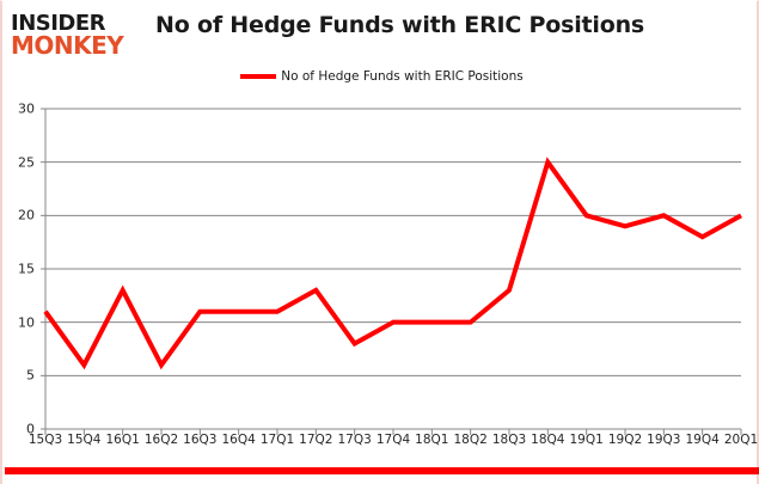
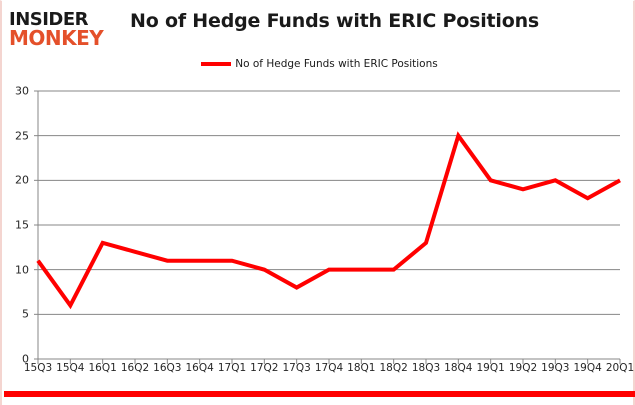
16Q2: 6 -> 12
17Q2: 13 -> 10
